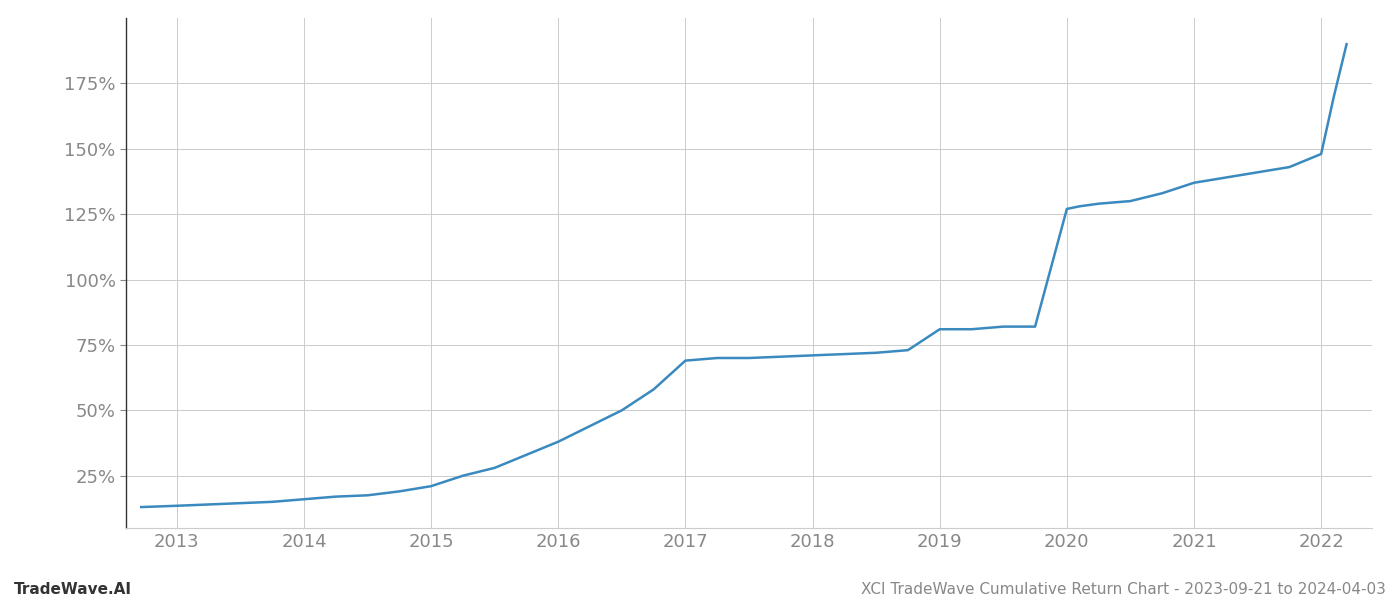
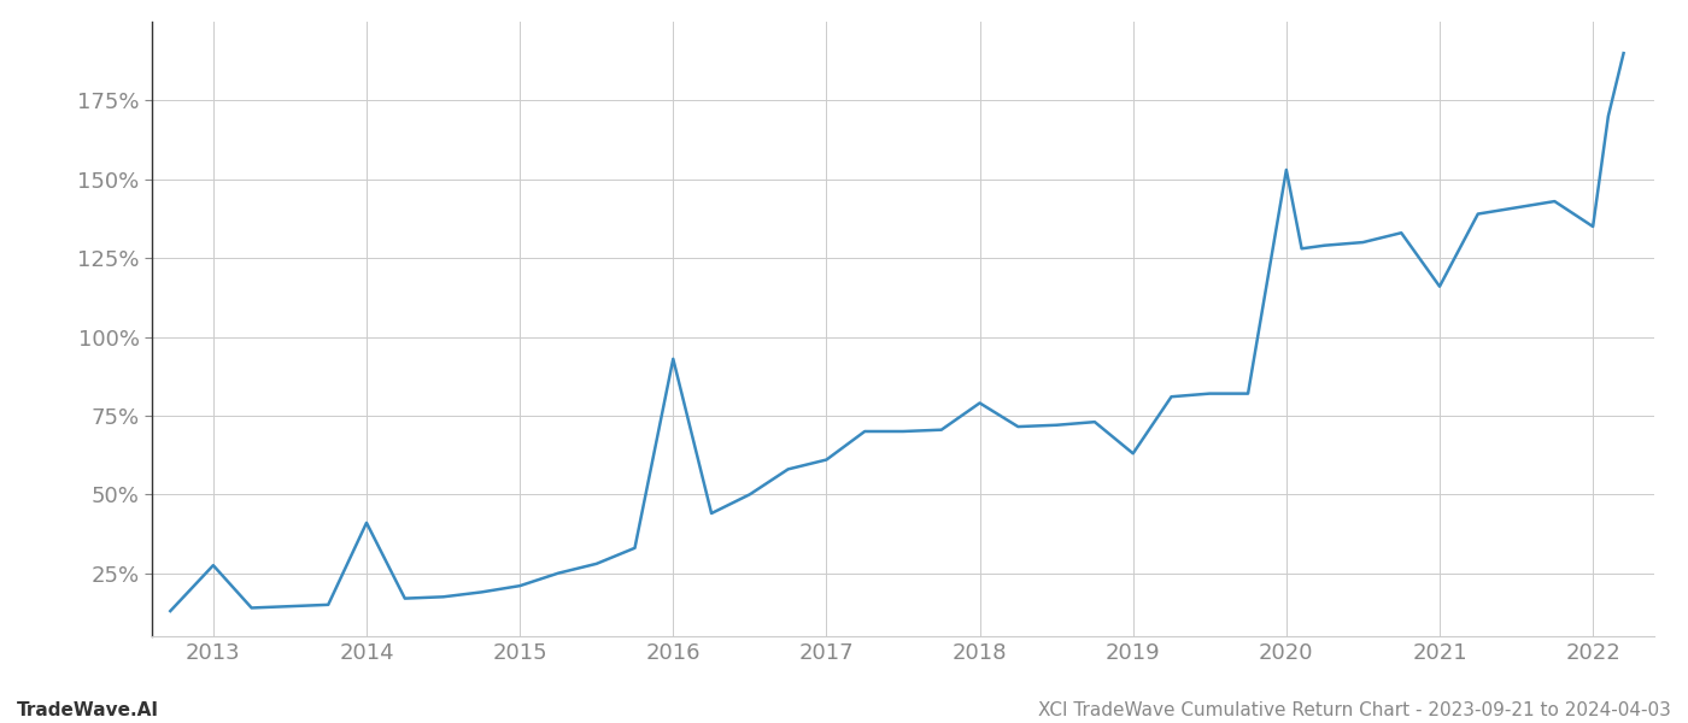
2013: 13.5% -> 27.5%
2014: 16.0% -> 41.0%
2016: 38.0% -> 93.0%
2017: 69.0% -> 61.0%
2018: 71.0% -> 79.0%
2019: 81.0% -> 63.0%
2020: 127.0% -> 153.0%
2021: 137.0% -> 116.0%
2022: 148.0% -> 135.0%
